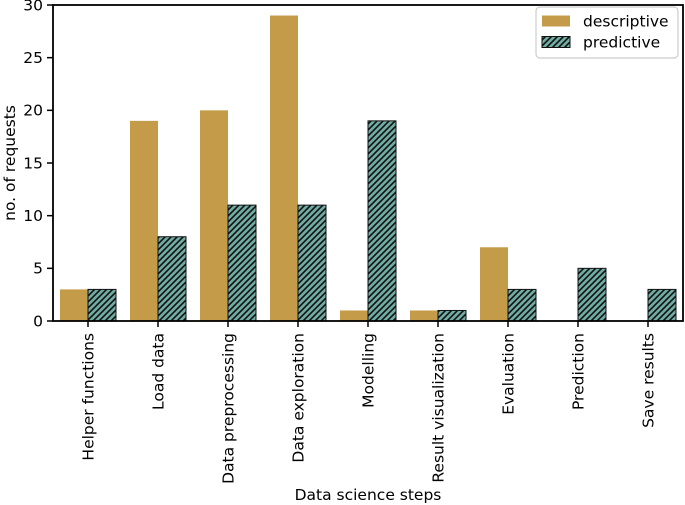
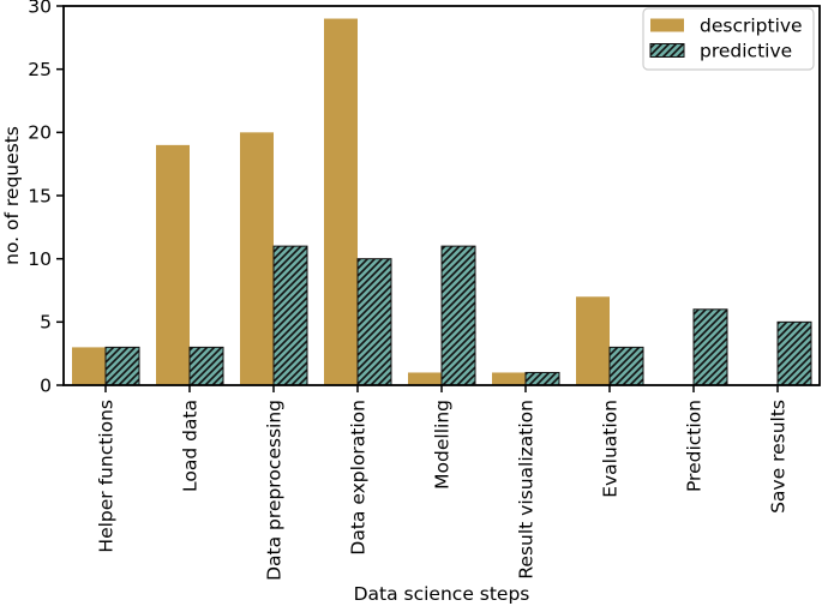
predictive/Load data: 8 -> 3
predictive/Data exploration: 11 -> 10
predictive/Modelling: 19 -> 11
predictive/Prediction: 5 -> 6
predictive/Save results: 3 -> 5
